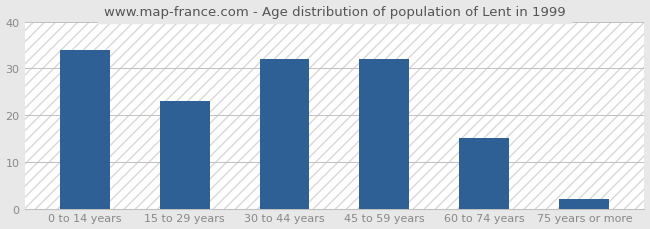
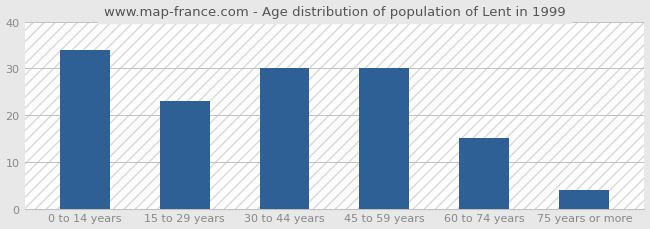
30 to 44 years: 32 -> 30
45 to 59 years: 32 -> 30
75 years or more: 2 -> 4
